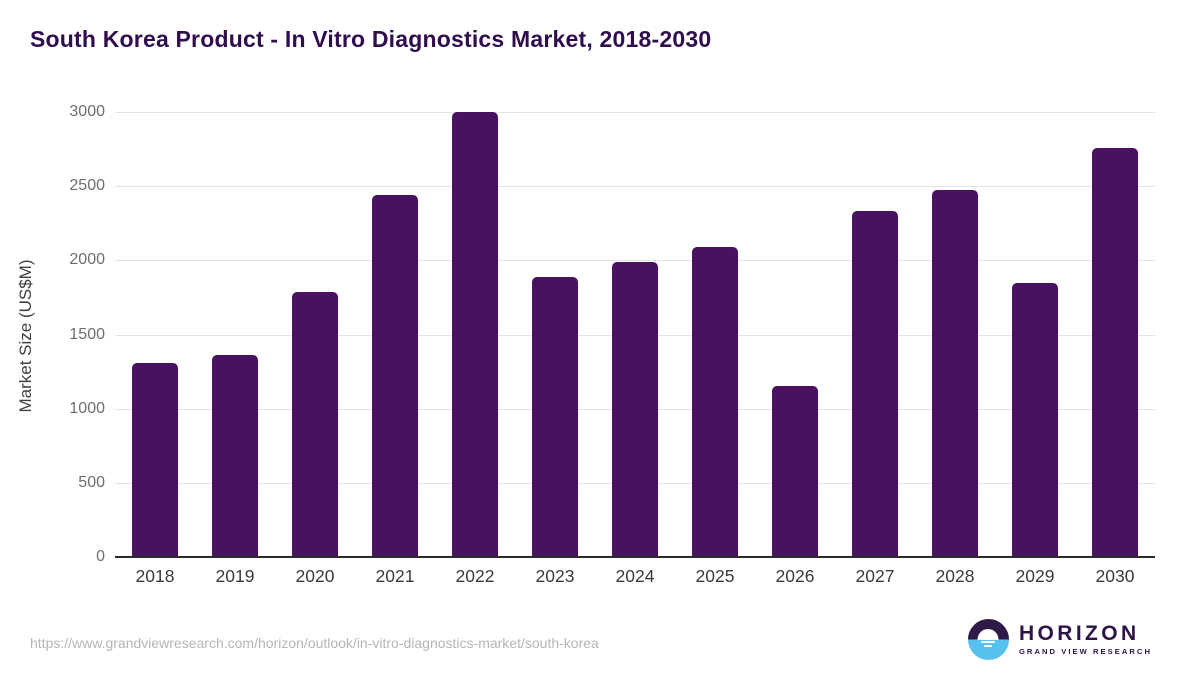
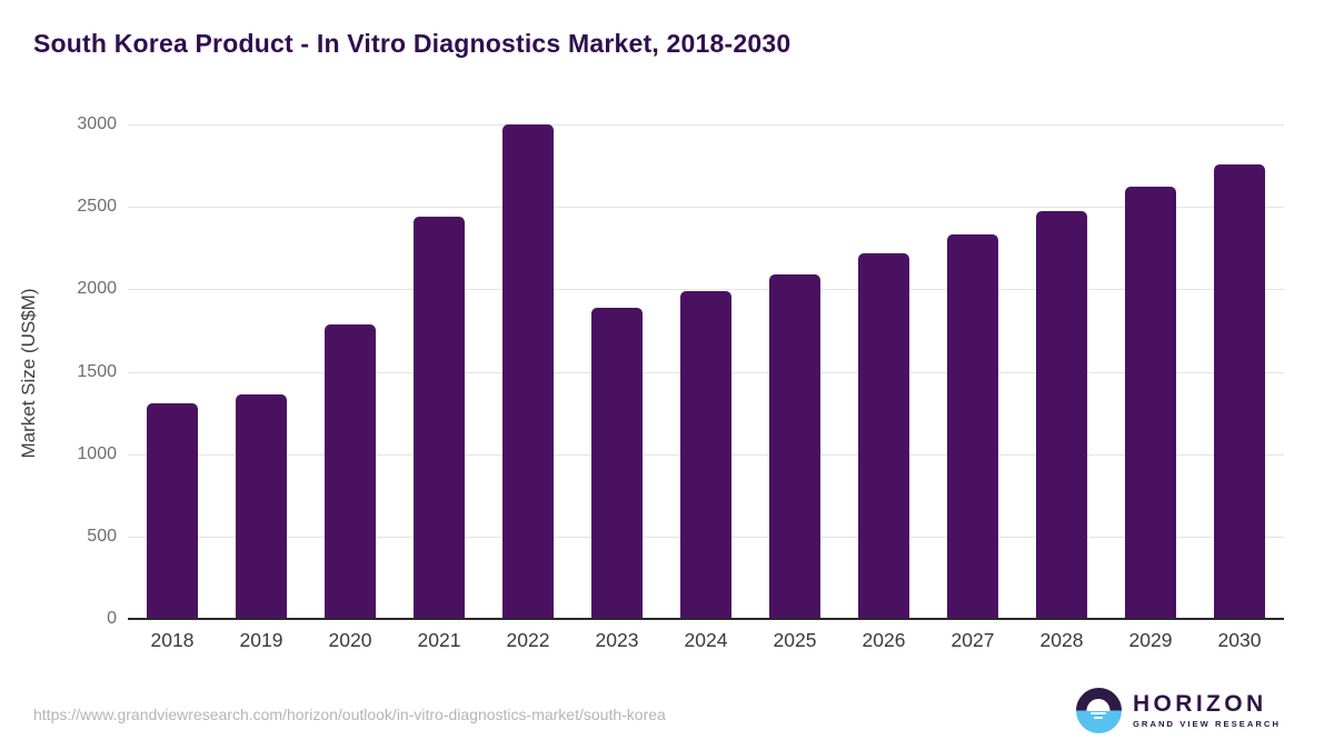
2026: 1150 -> 2220
2029: 1850 -> 2620
